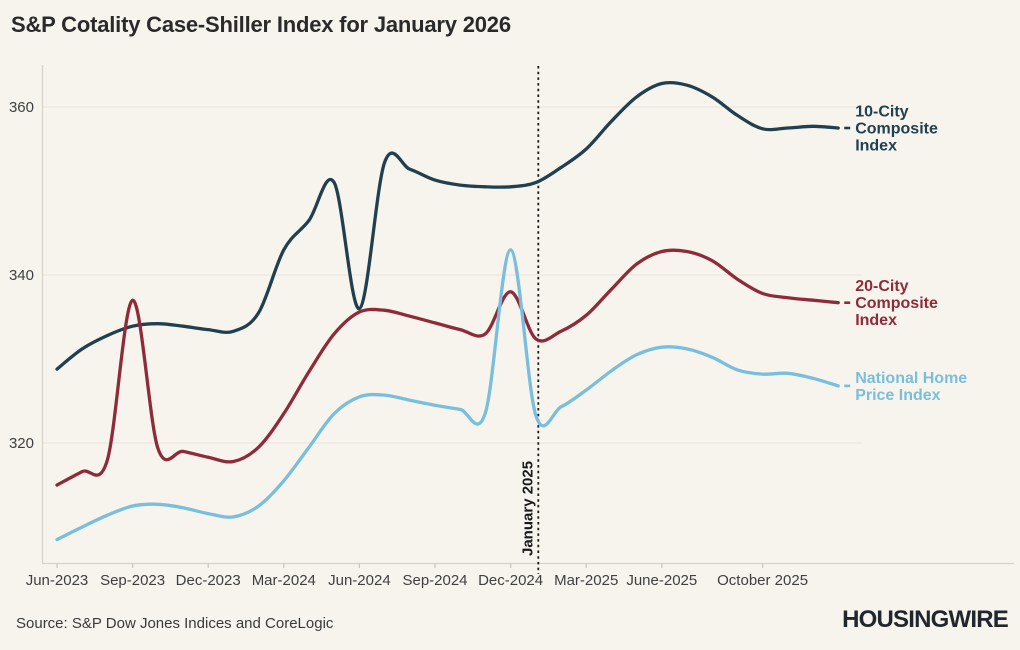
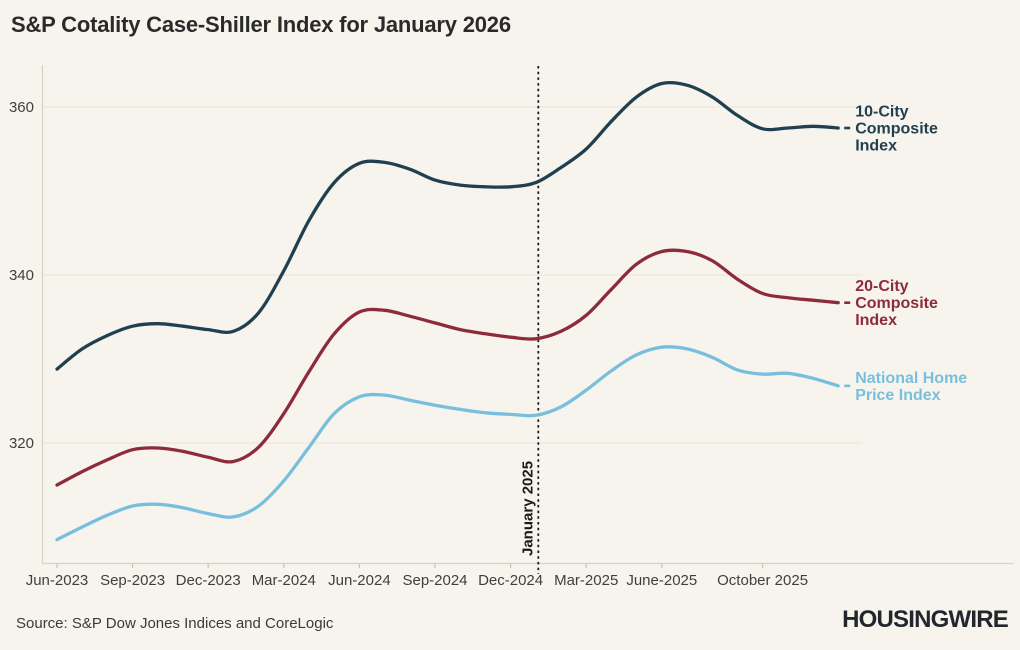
20-City Composite Index/Sep-2023: 337 -> 319
10-City Composite Index/Mar-2024: 343 -> 340
10-City Composite Index/Jun-2024: 336 -> 353
20-City Composite Index/Dec-2024: 338 -> 333
National Home Price Index/Dec-2024: 343 -> 323
